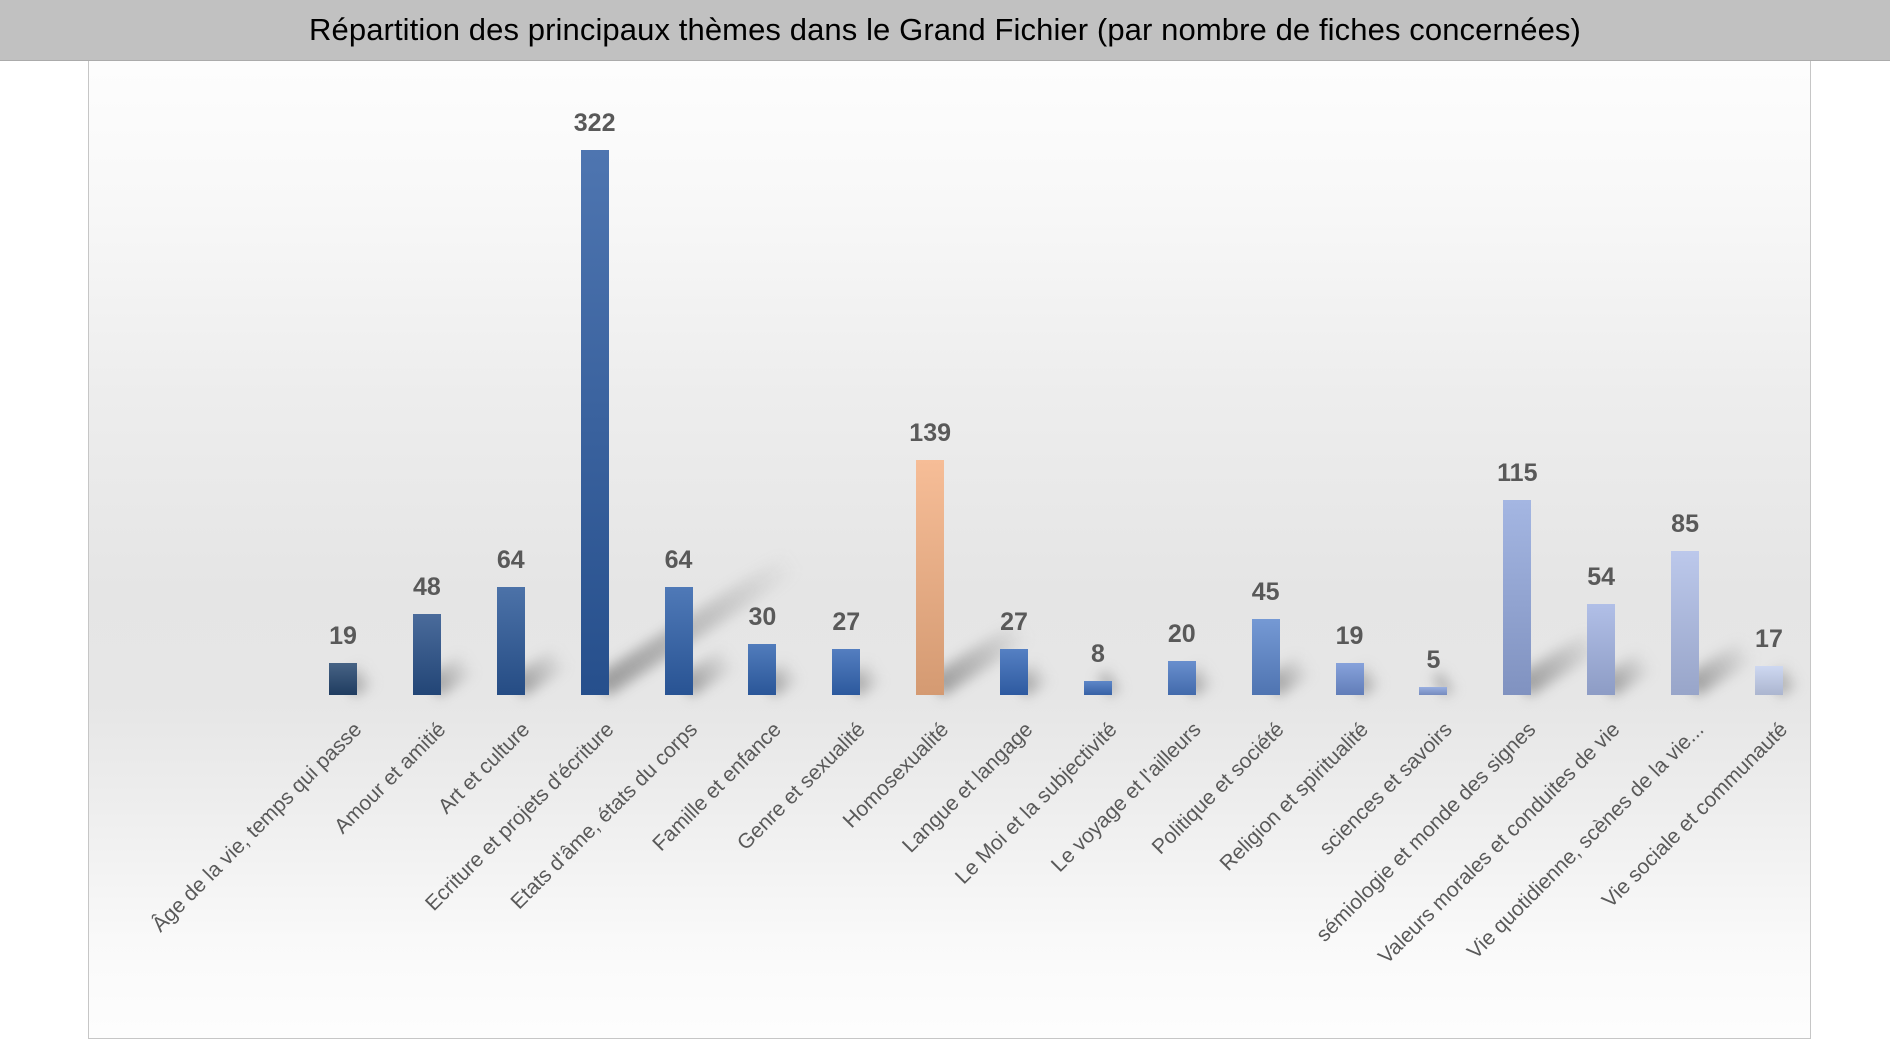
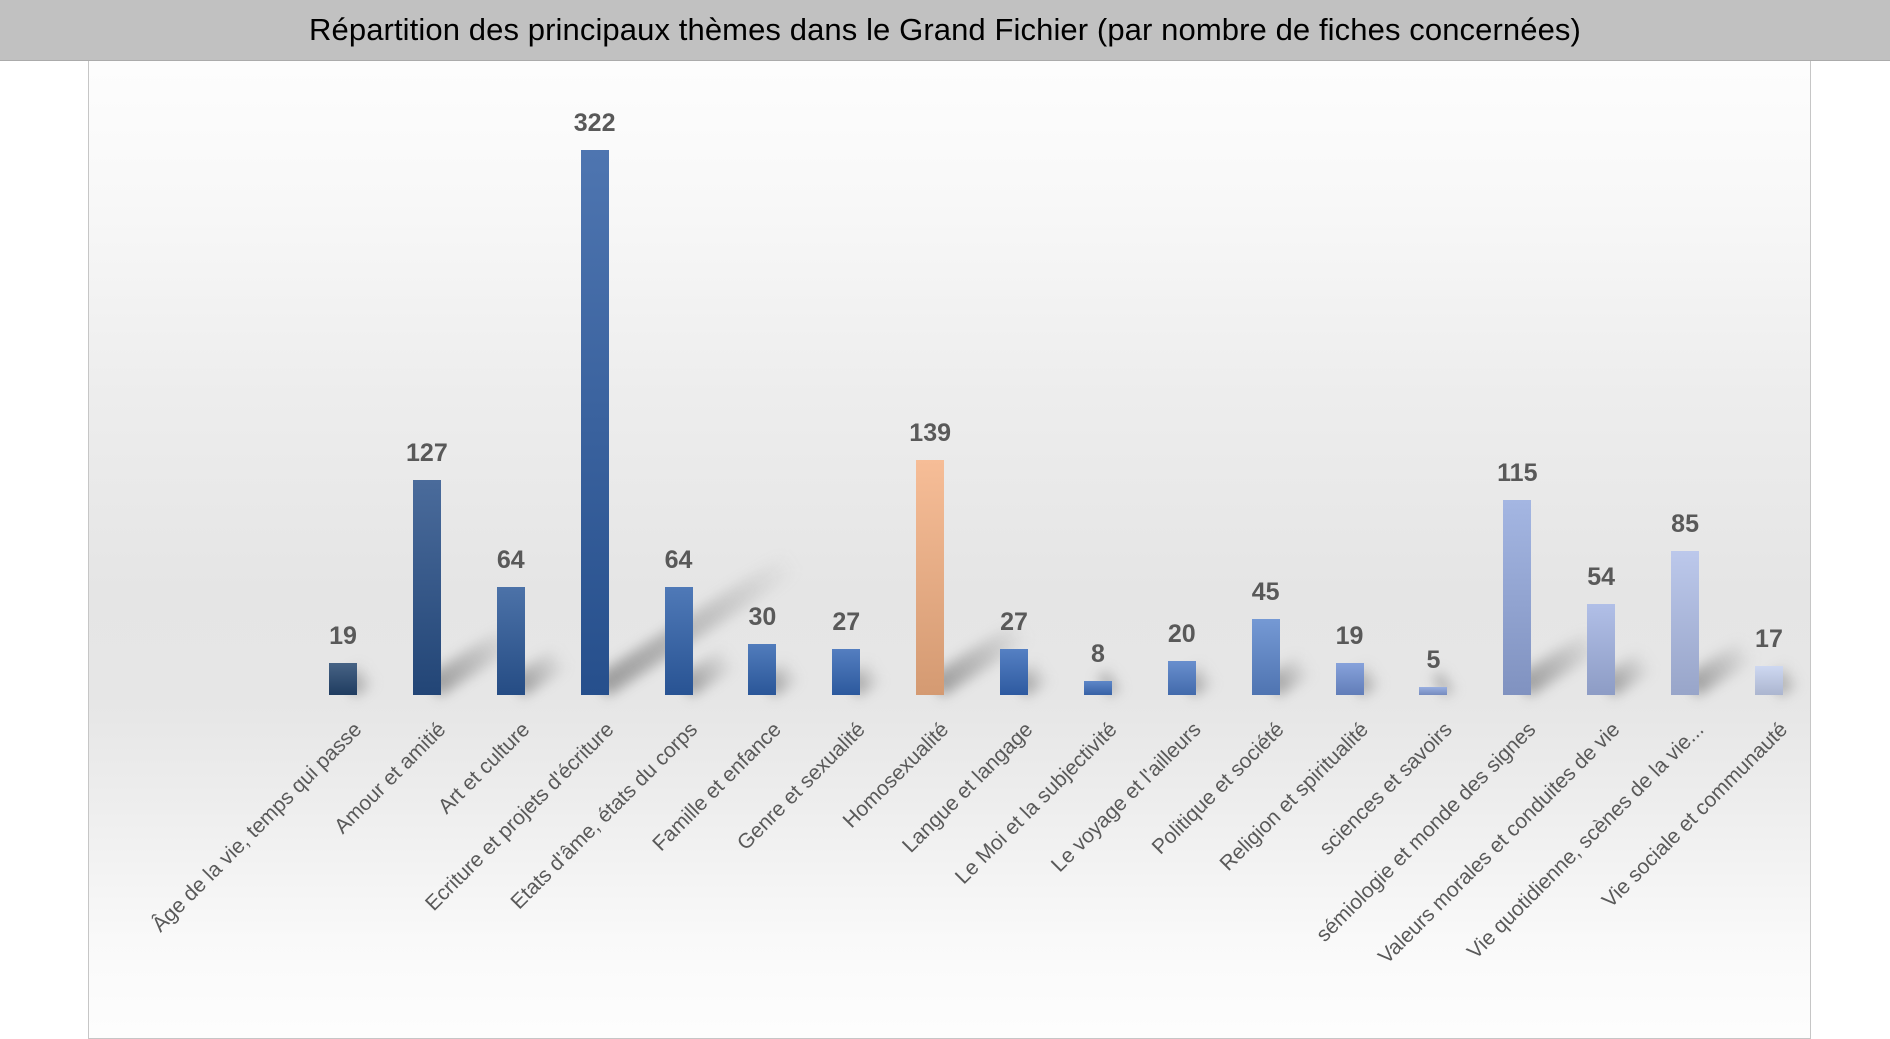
Amour et amitié: 48 -> 127
